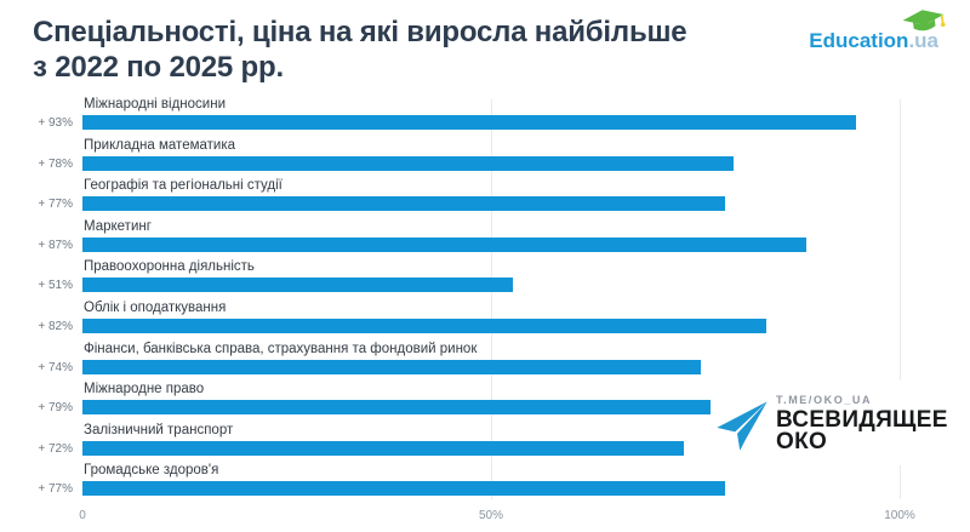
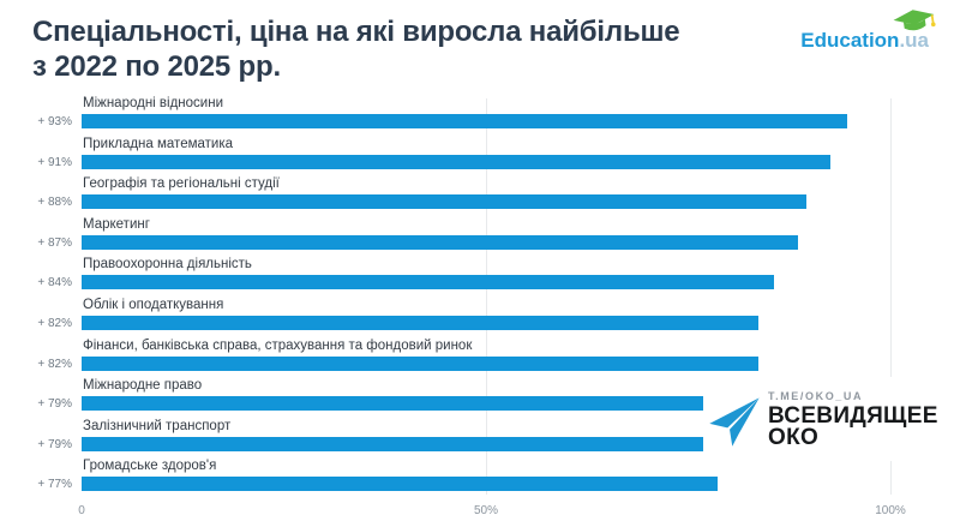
Прикладна математика: 78% -> 91%
Географія та регіональні студії: 77% -> 88%
Правоохоронна діяльність: 51% -> 84%
Фінанси, банківська справа, страхування та фондовий ринок: 74% -> 82%
Залізничний транспорт: 72% -> 79%
